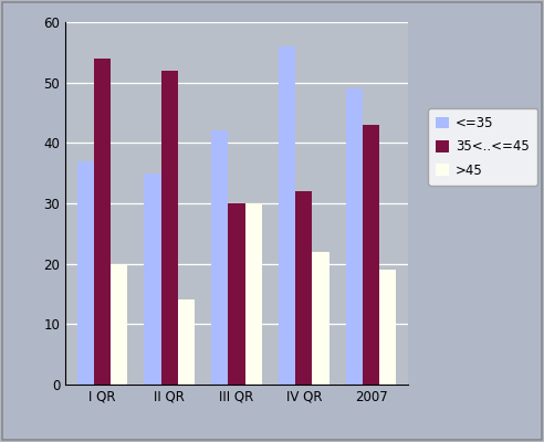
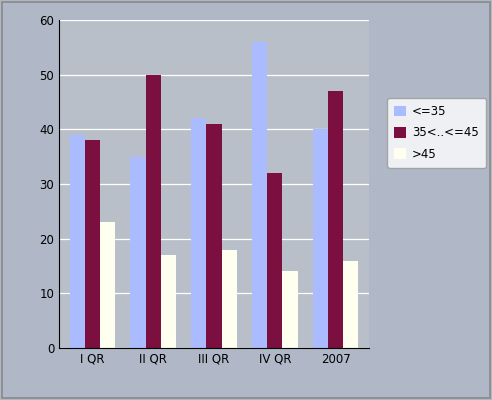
<=35/I QR: 37 -> 39
35<..<=45/I QR: 54 -> 38
>45/I QR: 20 -> 23
35<..<=45/II QR: 52 -> 50
>45/II QR: 14 -> 17
35<..<=45/III QR: 30 -> 41
>45/III QR: 30 -> 18
>45/IV QR: 22 -> 14
<=35/2007: 49 -> 40
35<..<=45/2007: 43 -> 47
>45/2007: 19 -> 16
